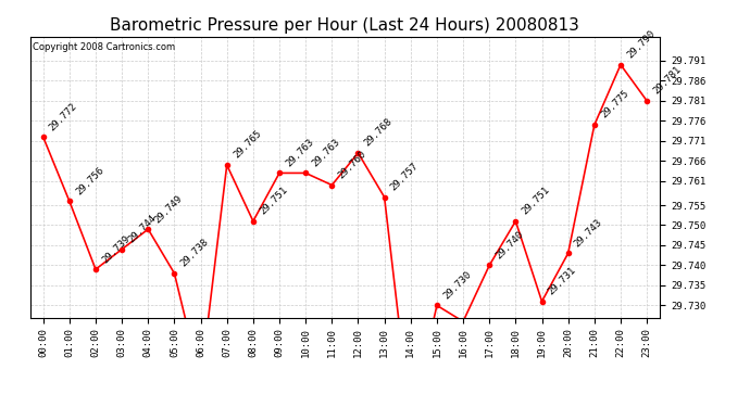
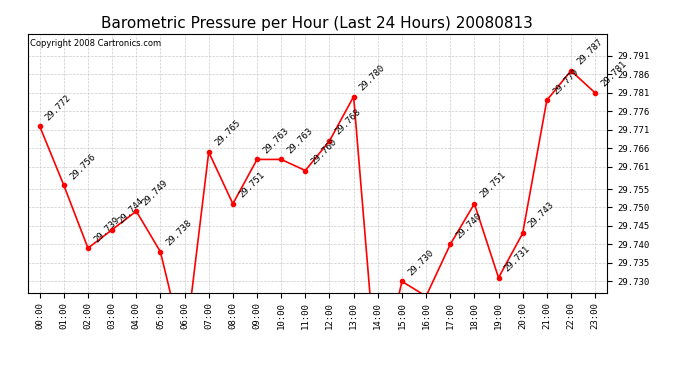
13:00: 29.757 -> 29.780
21:00: 29.775 -> 29.779
22:00: 29.790 -> 29.787
